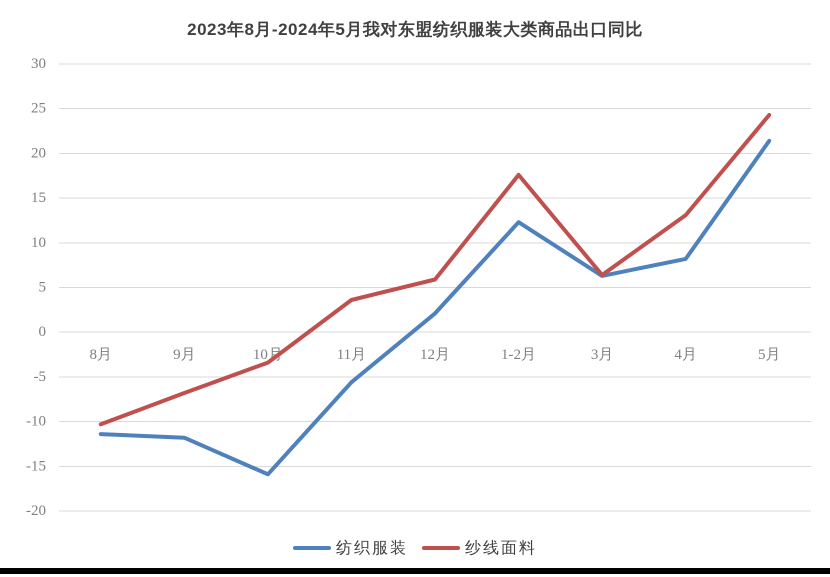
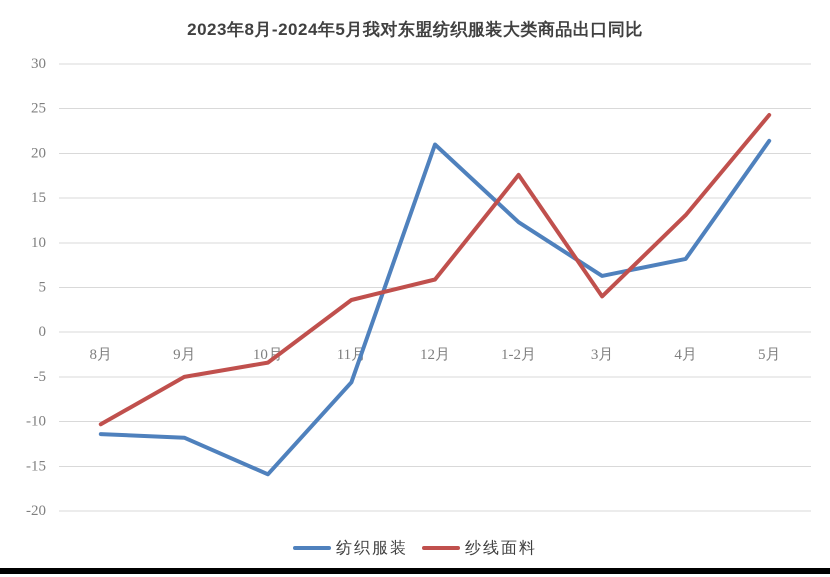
纱线面料/9月: -7 -> -5
纺织服装/12月: 2 -> 21
纱线面料/3月: 6 -> 4
